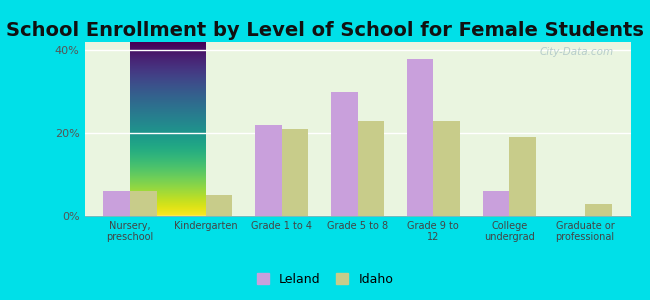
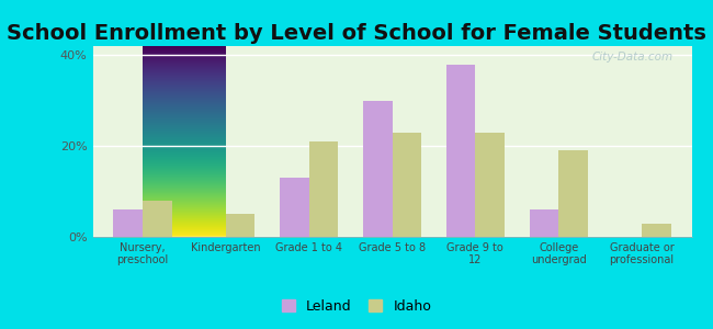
Idaho/Nursery, preschool: 6% -> 8%
Leland/Grade 1 to 4: 22% -> 13%
